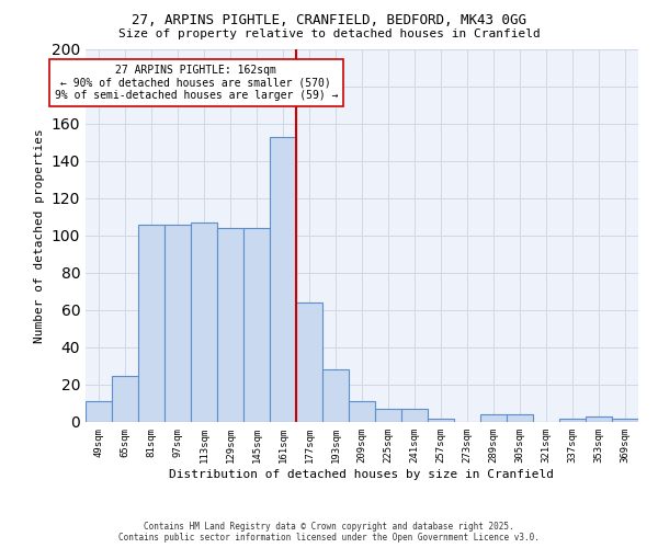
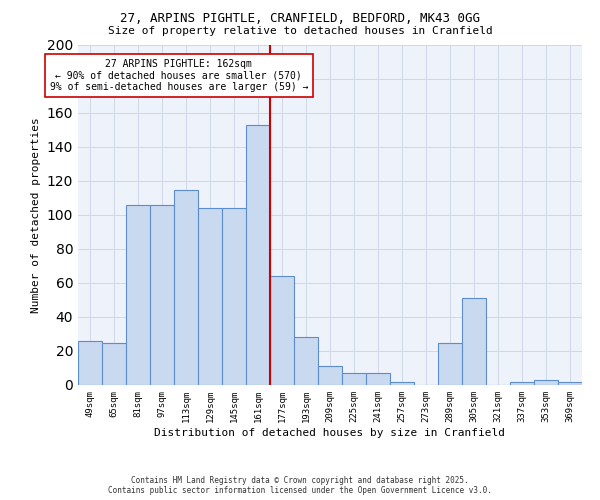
49sqm: 11 -> 26
113sqm: 107 -> 115
289sqm: 4 -> 25
305sqm: 4 -> 51
